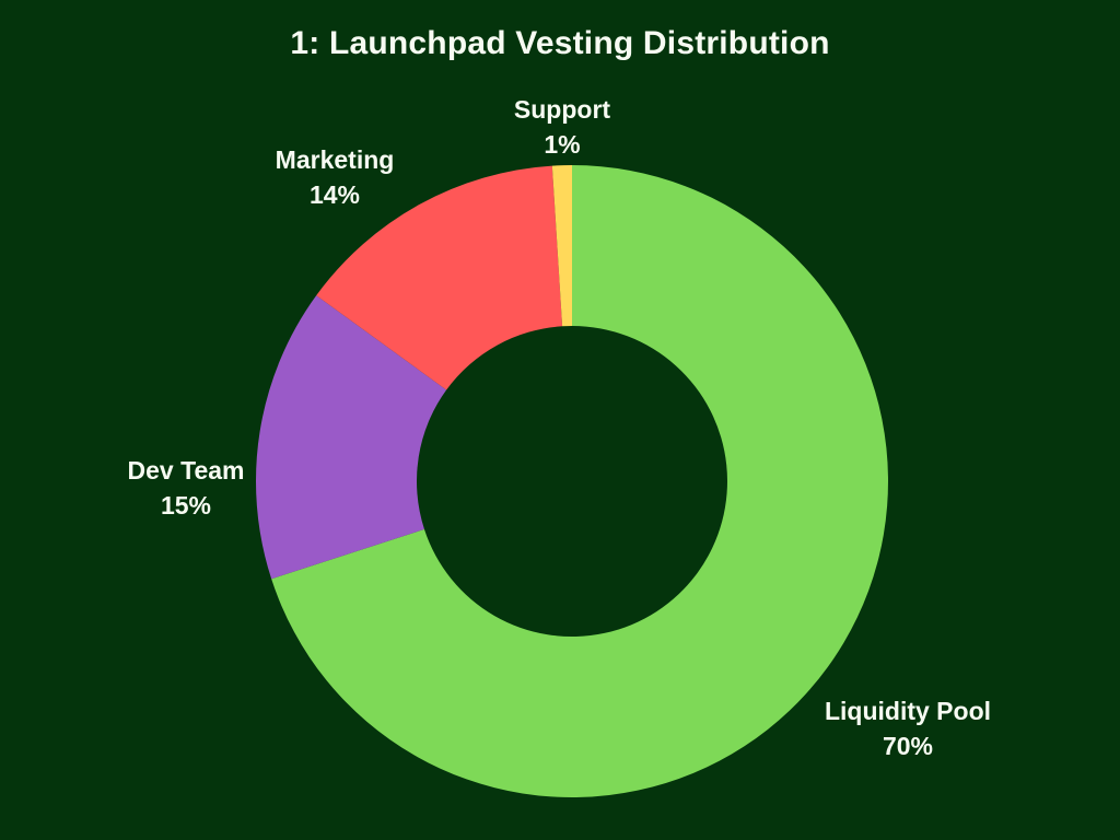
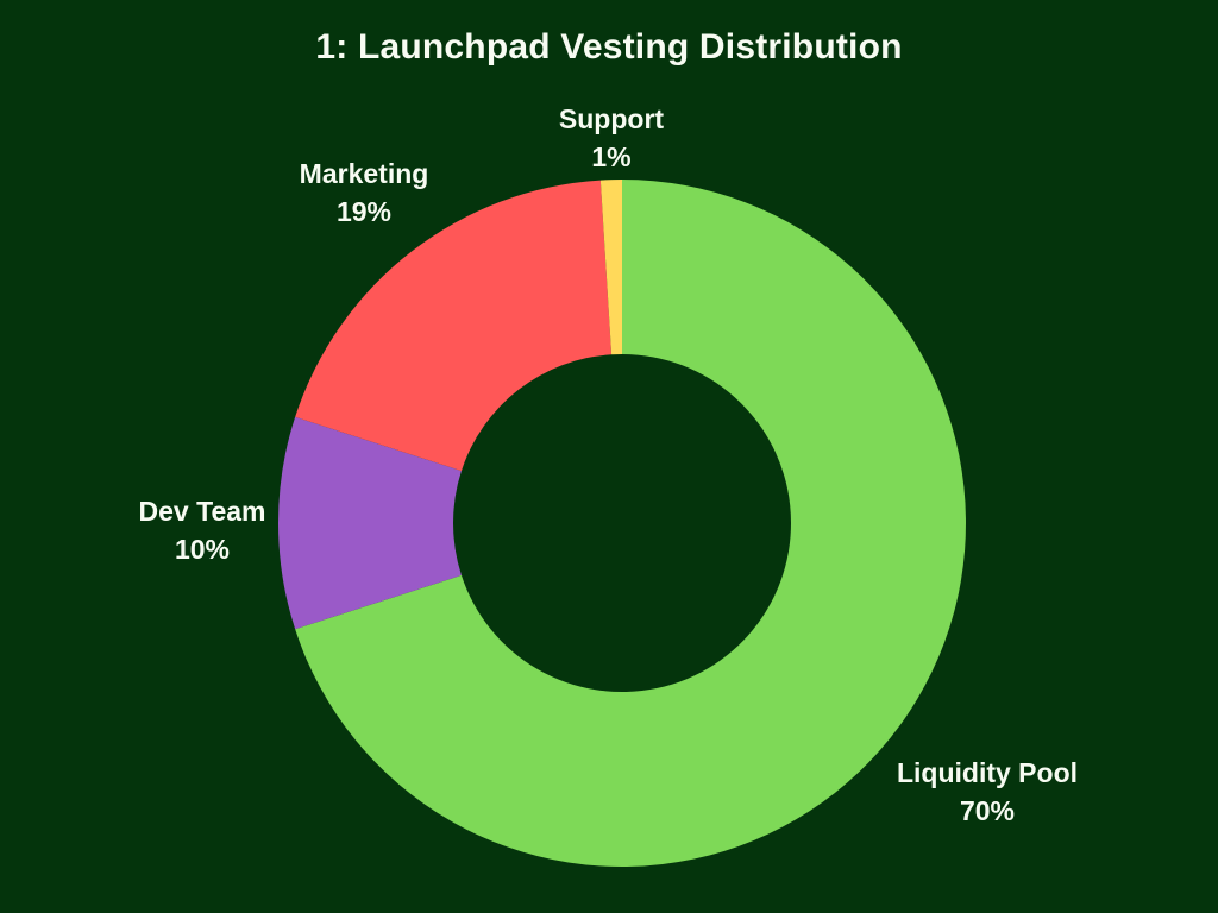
Dev Team: 15% -> 10%
Marketing: 14% -> 19%
